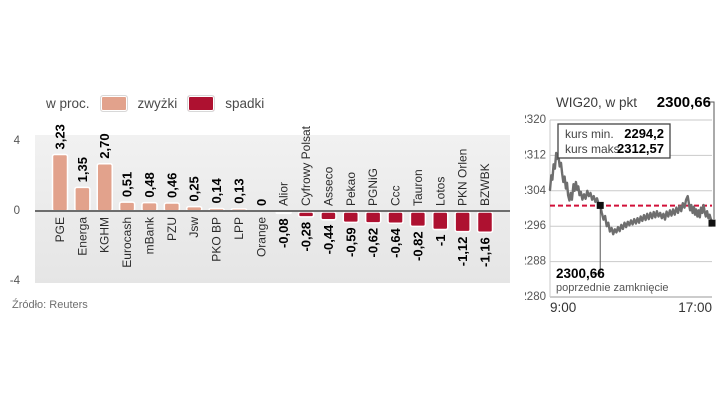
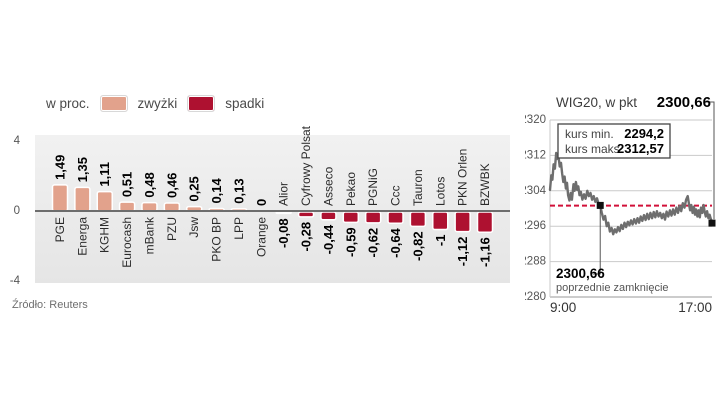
w proc./PGE: 3,23 -> 1,49
w proc./KGHM: 2,70 -> 1,11
